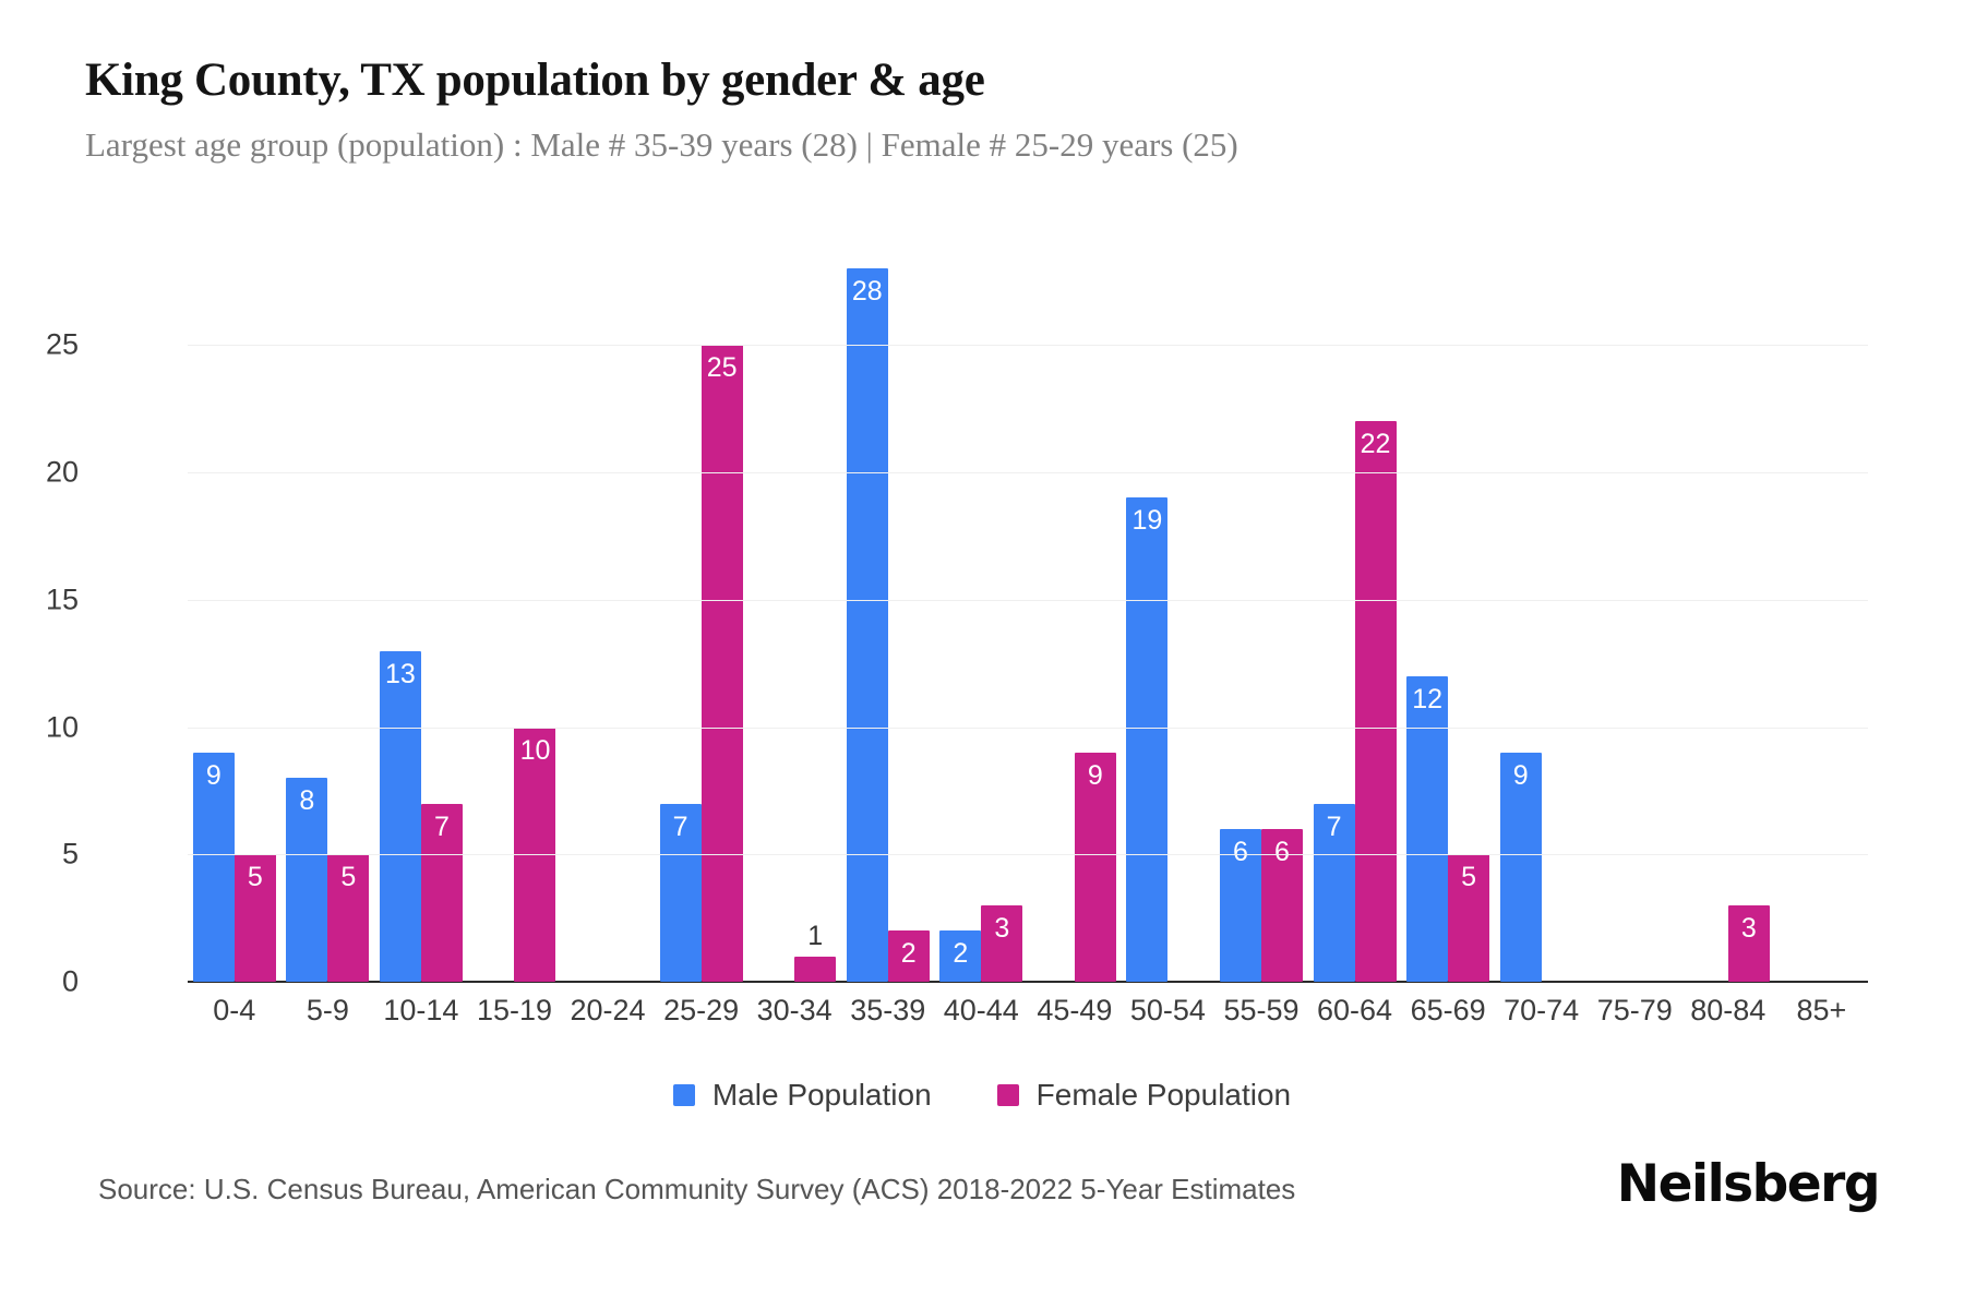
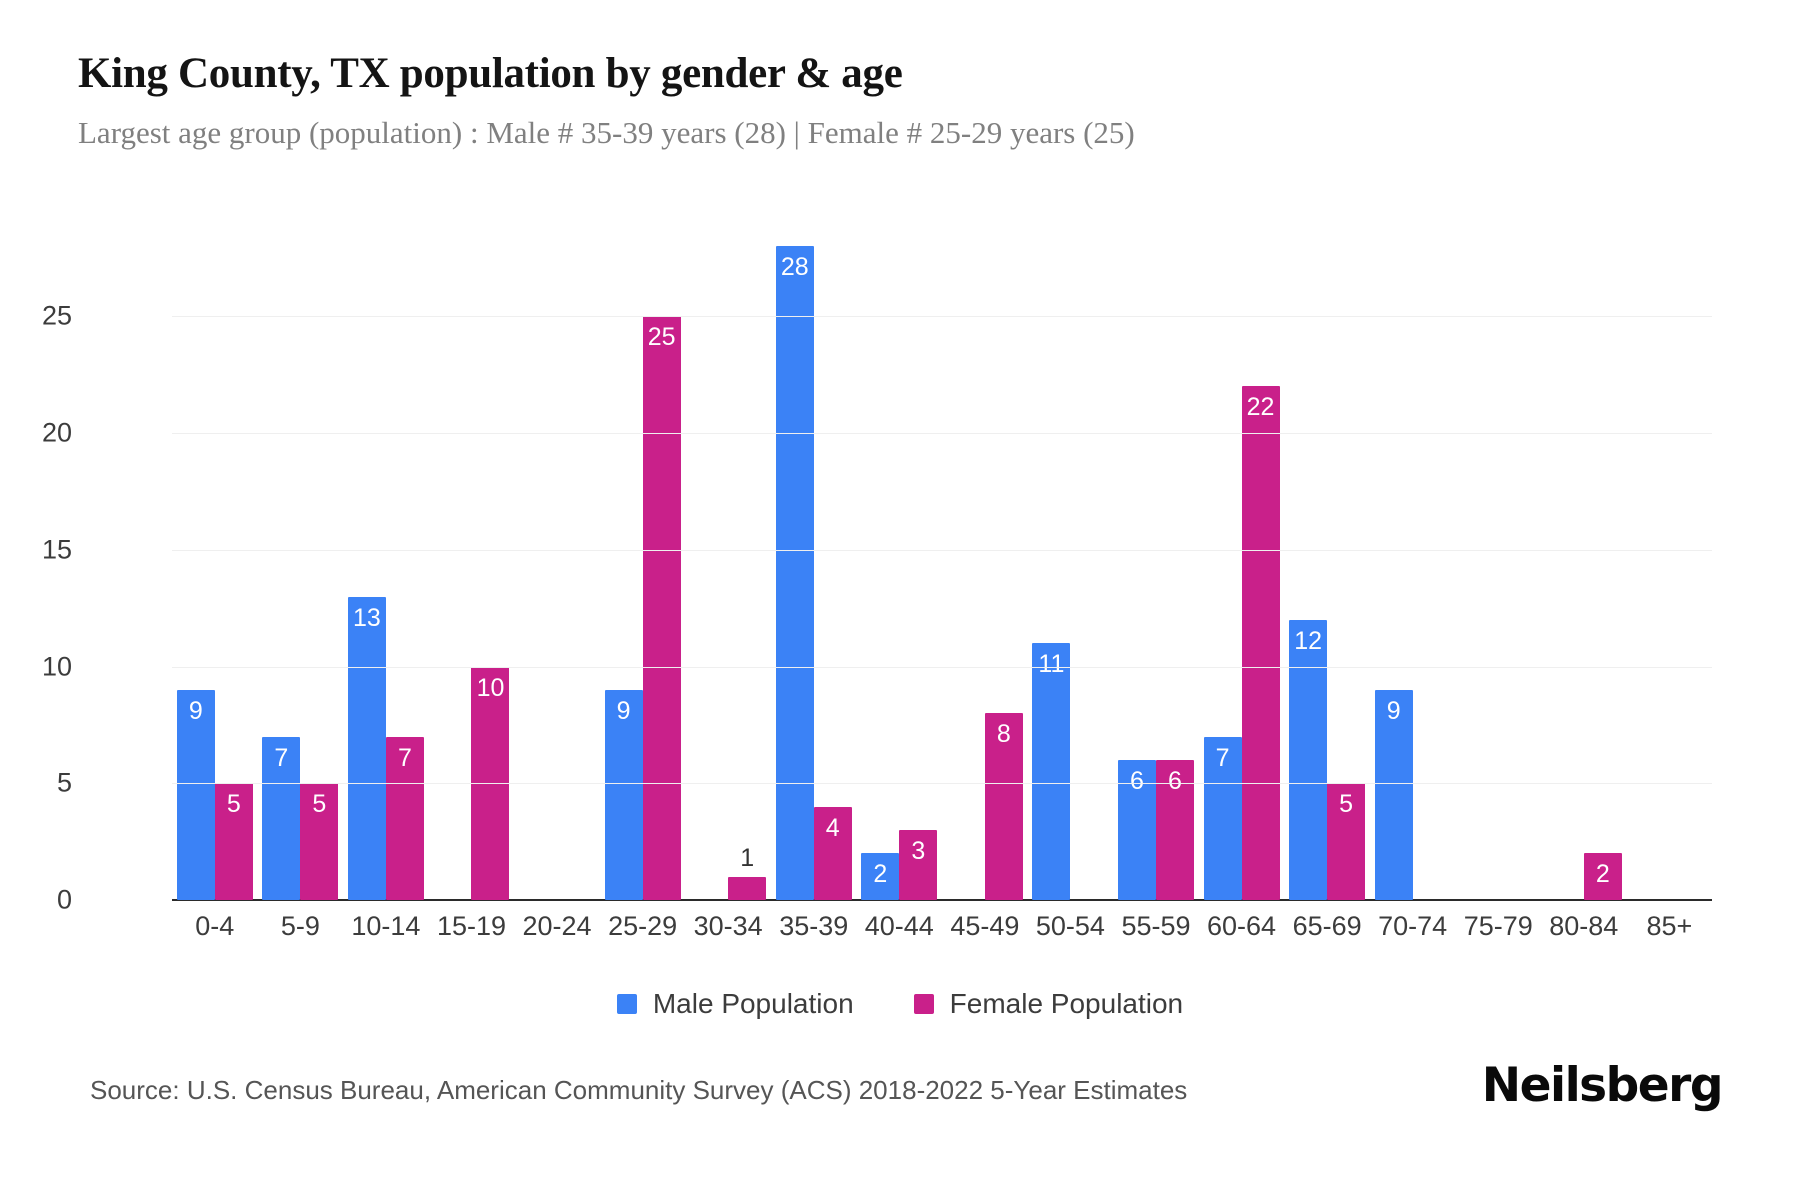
Male Population/5-9: 8 -> 7
Male Population/25-29: 7 -> 9
Female Population/35-39: 2 -> 4
Female Population/45-49: 9 -> 8
Male Population/50-54: 19 -> 11
Female Population/80-84: 3 -> 2
